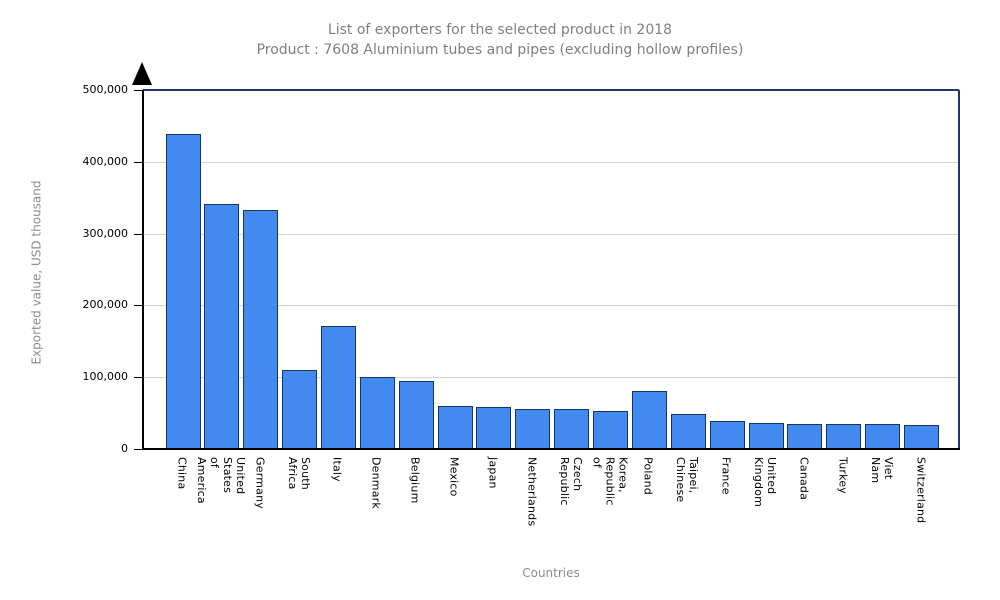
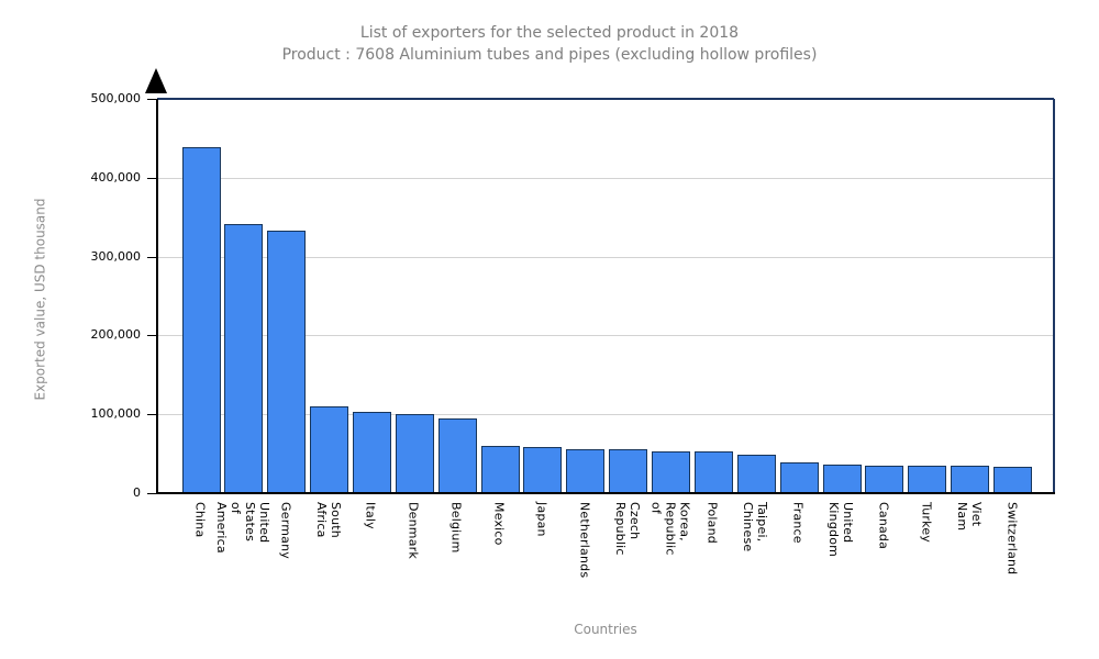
Italy: 170000 -> 100000
Poland: 80000 -> 50000
